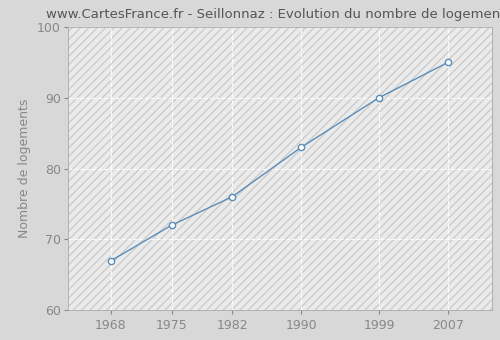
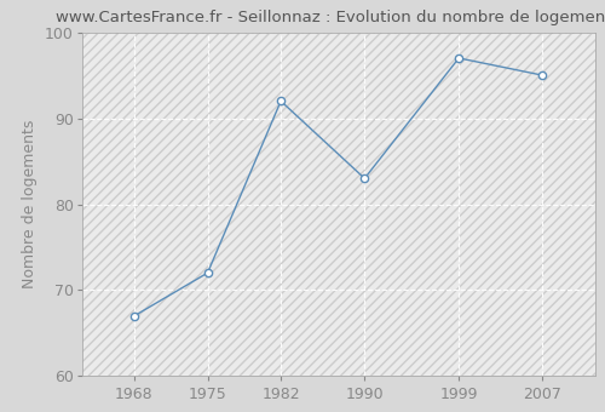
1982: 76 -> 92
1999: 90 -> 97
